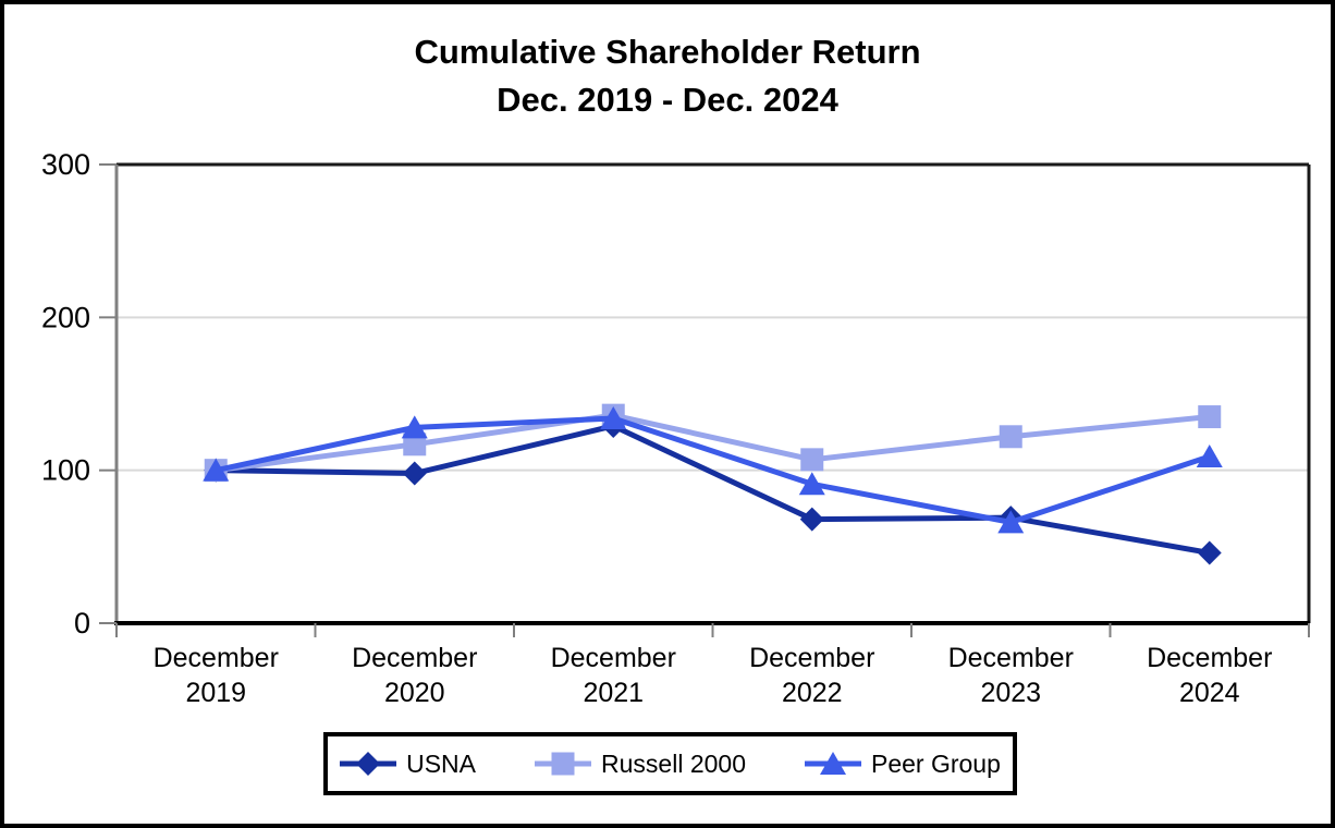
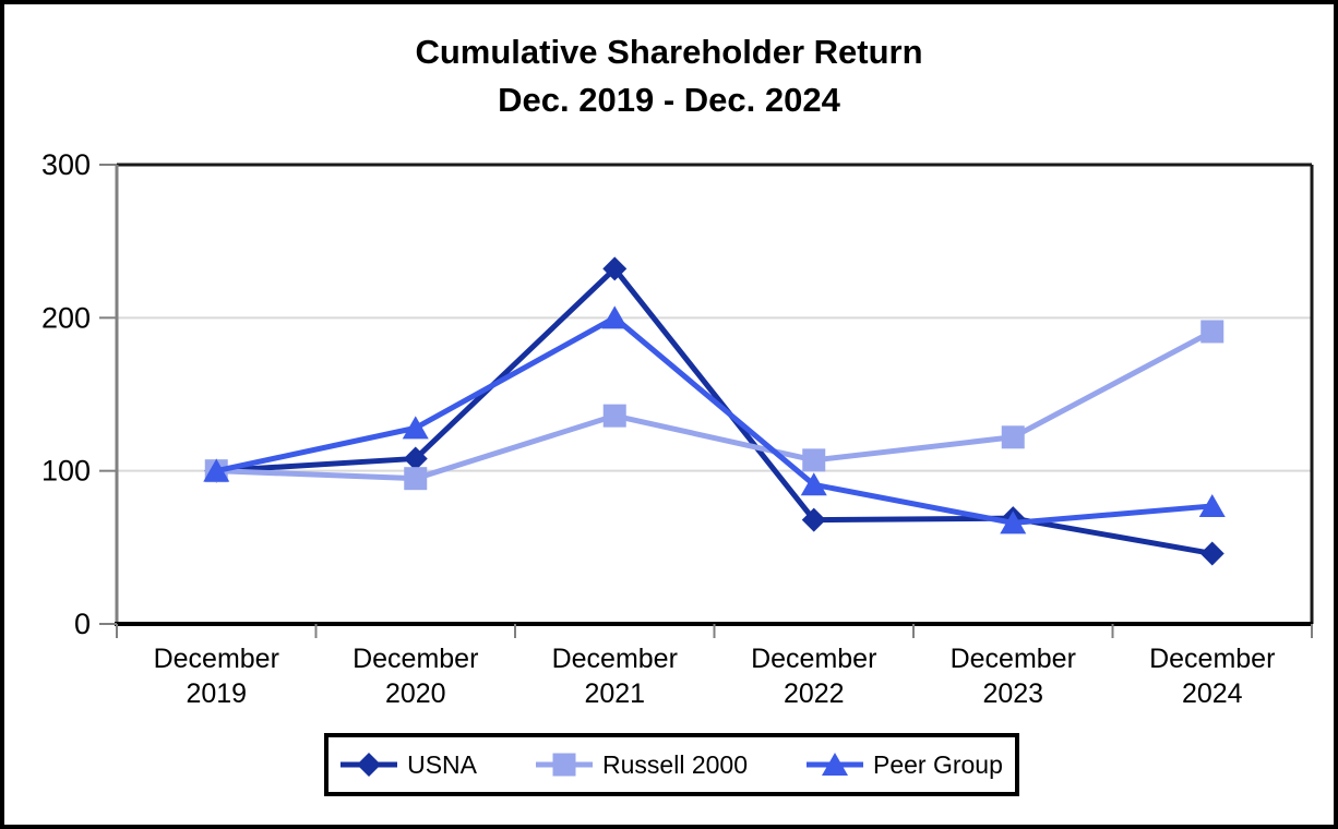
USNA/December 2020: 98 -> 108
Russell 2000/December 2020: 117 -> 95
USNA/December 2021: 129 -> 232
Peer Group/December 2021: 134 -> 200
Russell 2000/December 2024: 135 -> 191
Peer Group/December 2024: 109 -> 77
